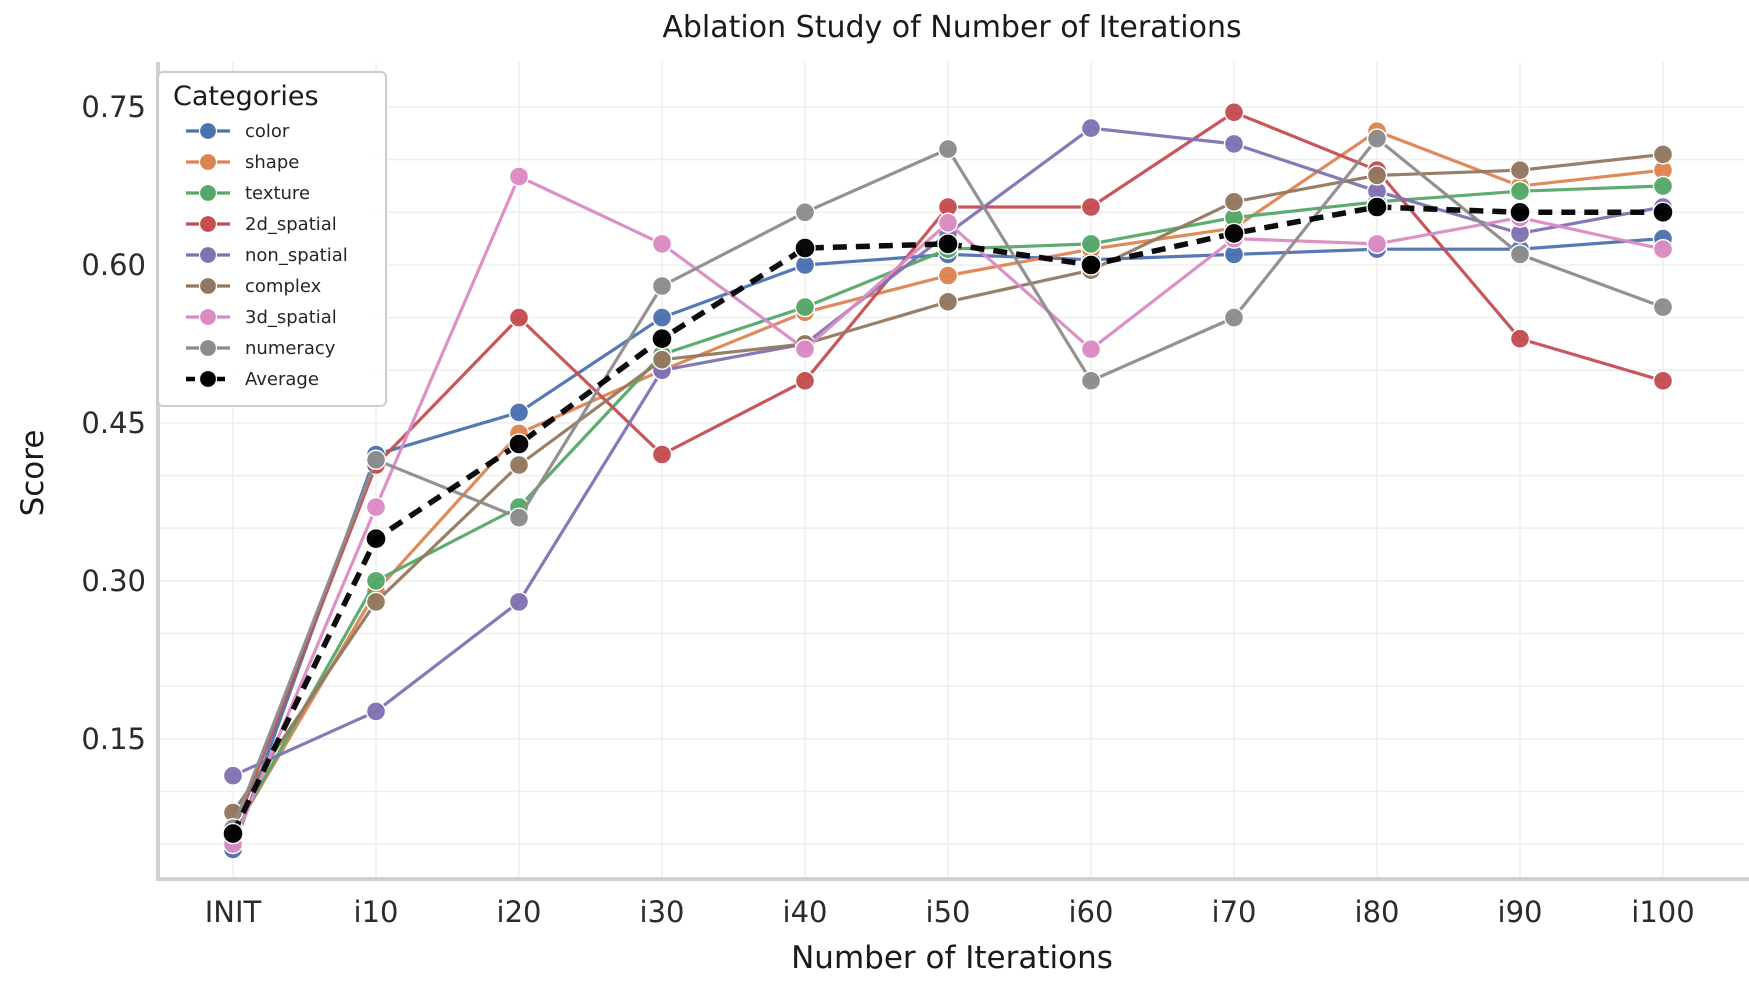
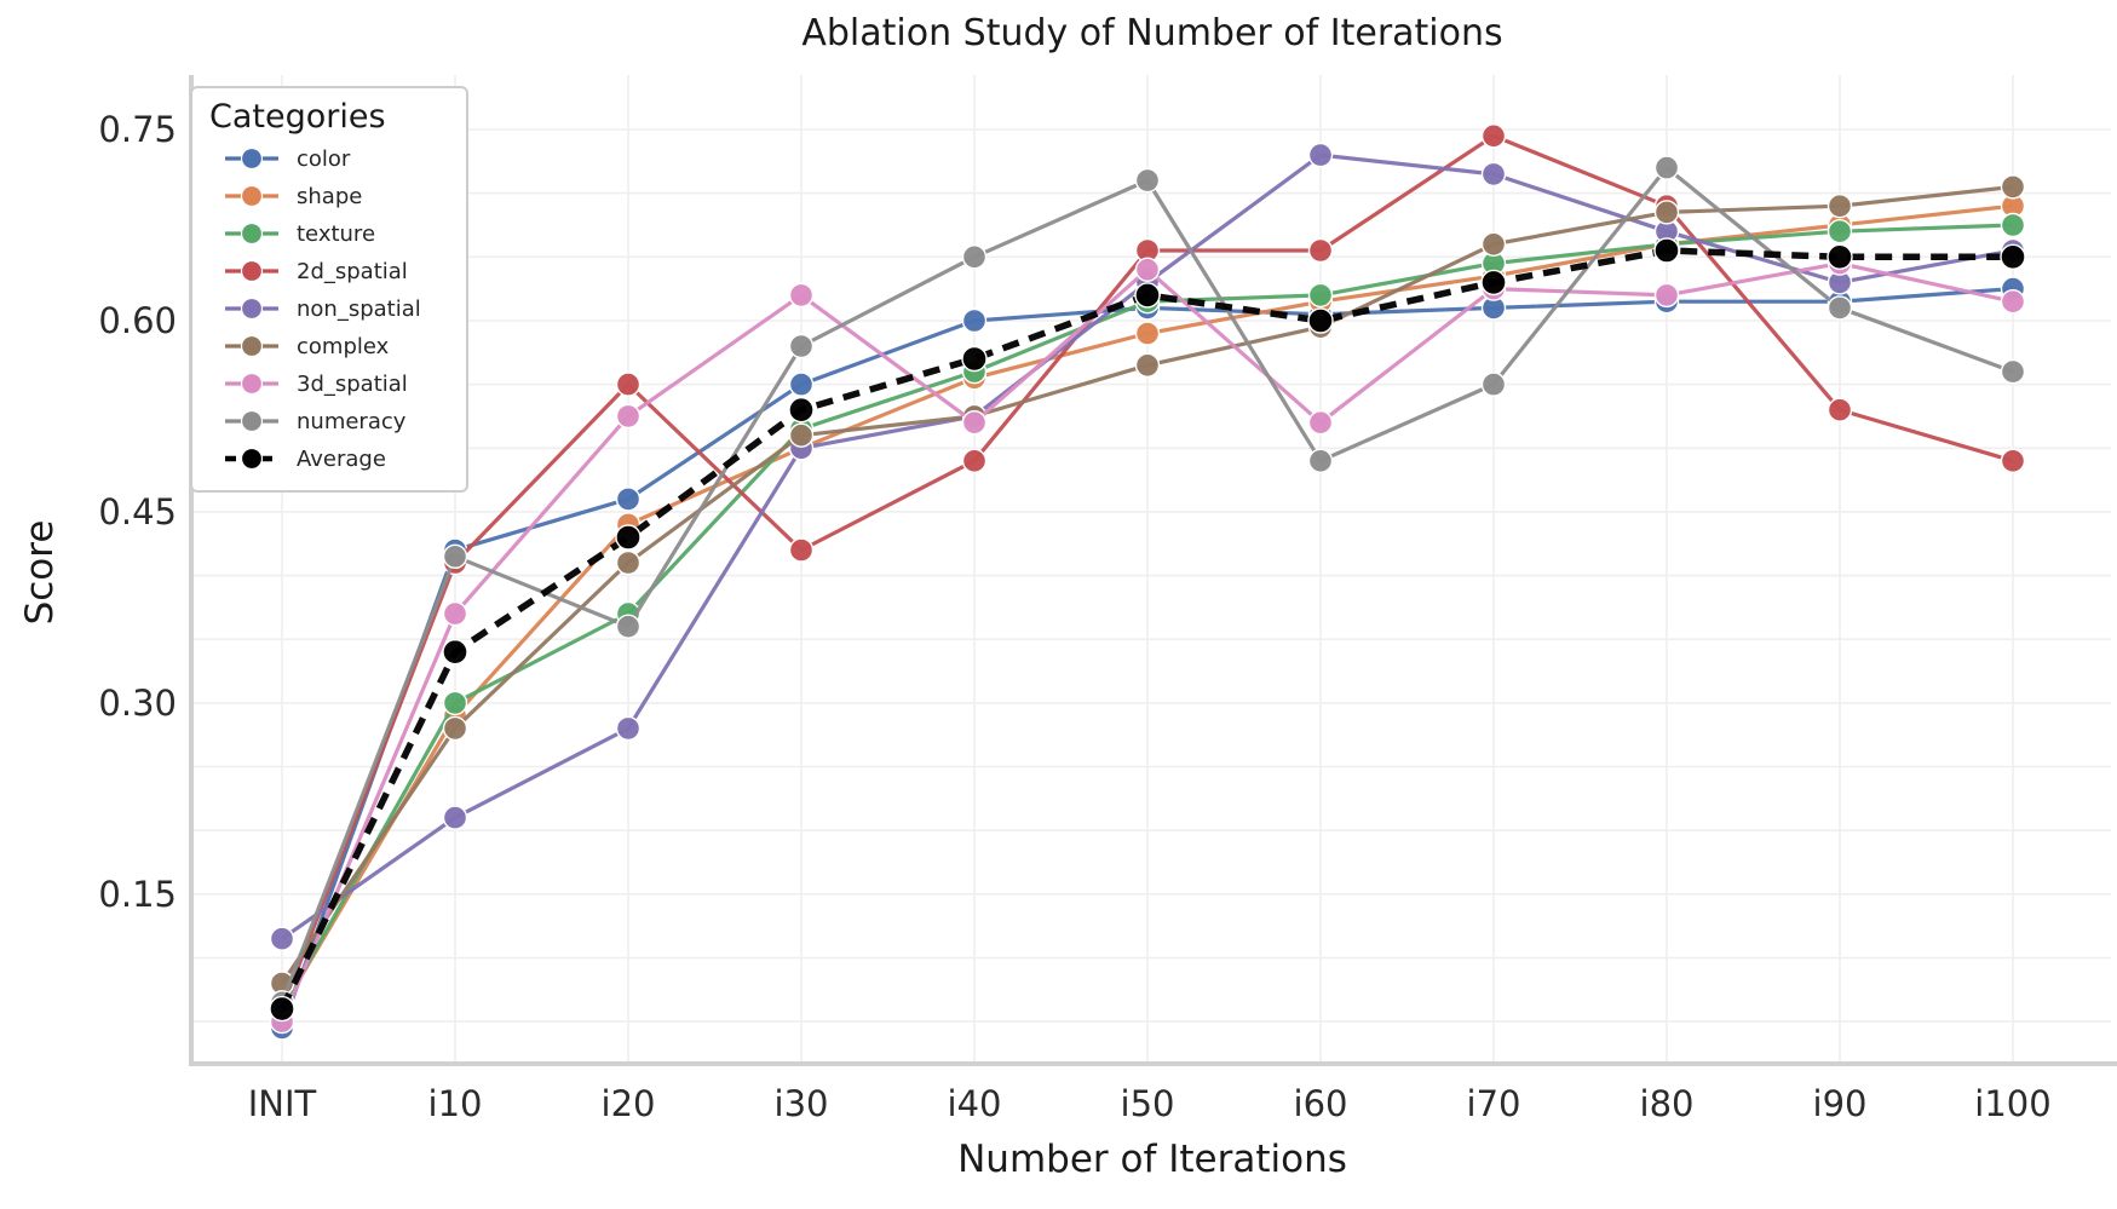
non_spatial/i10: 0.176 -> 0.210
3d_spatial/i20: 0.684 -> 0.525
Average/i40: 0.616 -> 0.570
shape/i80: 0.727 -> 0.660
